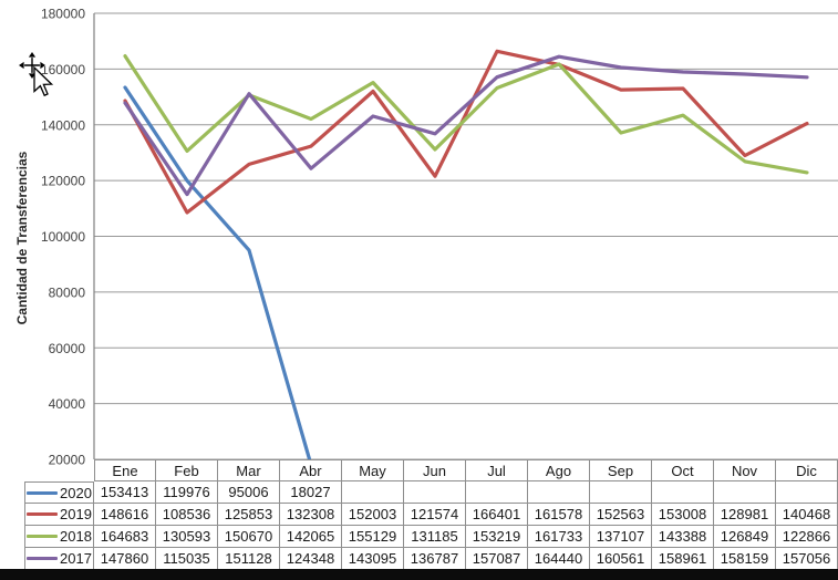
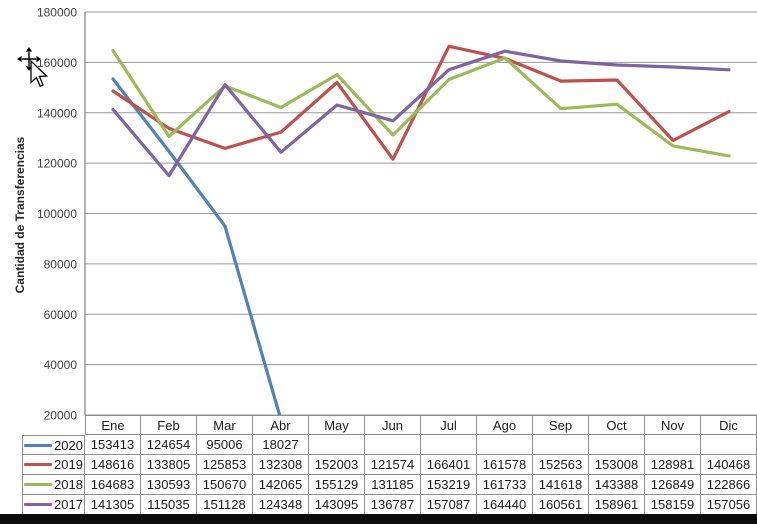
2017/Ene: 147860 -> 141305
2020/Feb: 119976 -> 124654
2019/Feb: 108536 -> 133805
2018/Sep: 137107 -> 141618
